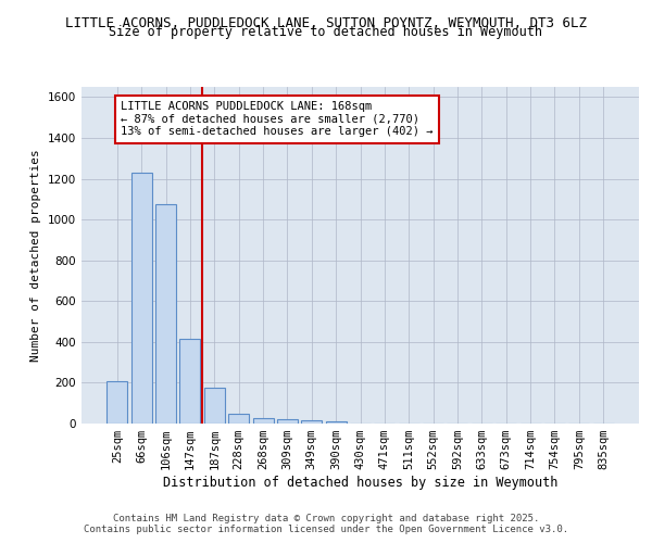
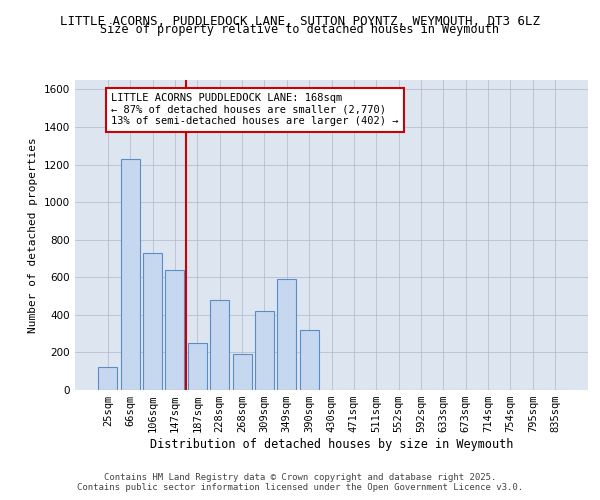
25sqm: 200 -> 120
106sqm: 1080 -> 730
147sqm: 420 -> 640
187sqm: 180 -> 250
228sqm: 50 -> 480
268sqm: 20 -> 190
309sqm: 20 -> 420
349sqm: 10 -> 590
390sqm: 10 -> 320
